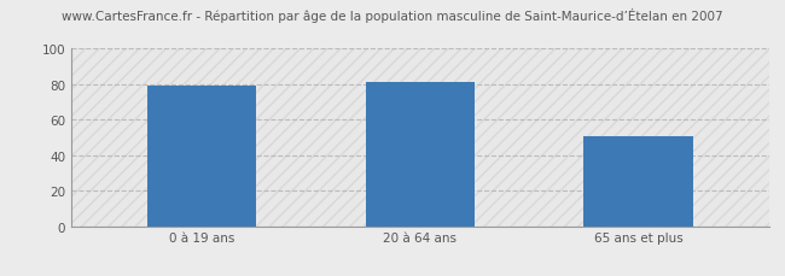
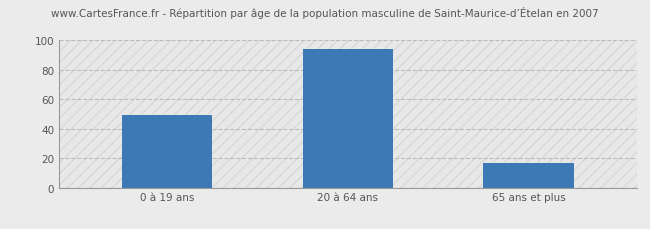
0 à 19 ans: 79 -> 49
20 à 64 ans: 81 -> 94
65 ans et plus: 51 -> 17
